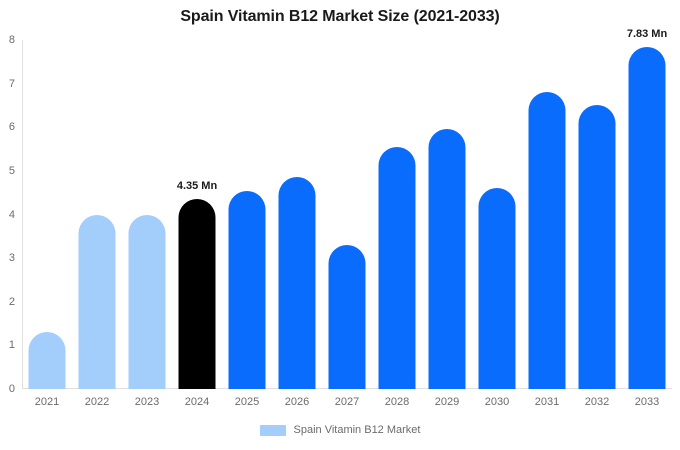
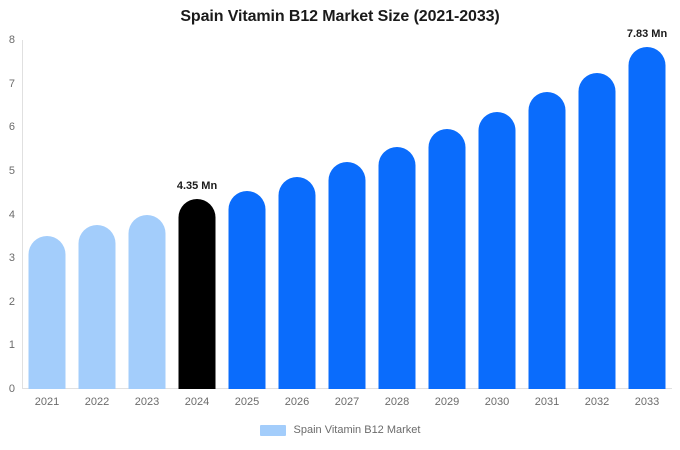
2021: 1.3 -> 3.5
2022: 4.0 -> 3.8
2027: 3.3 -> 5.2
2030: 4.6 -> 6.3
2032: 6.5 -> 7.2
